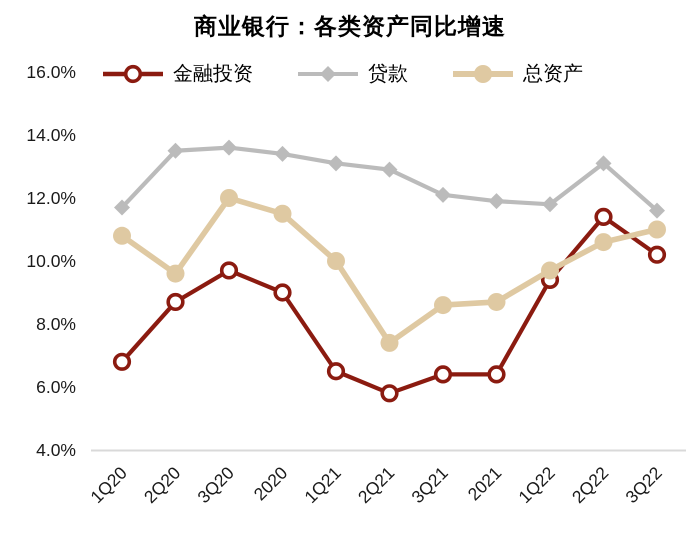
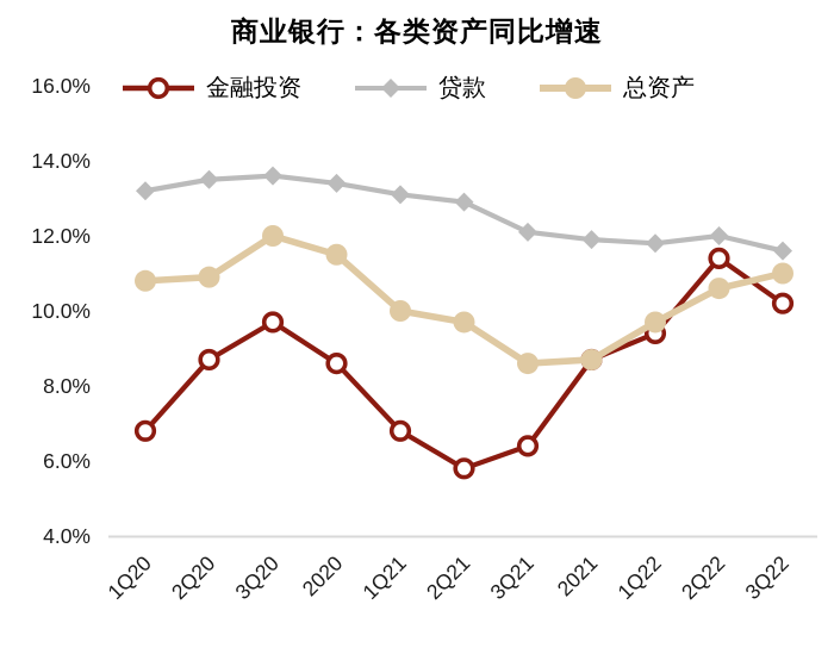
贷款/1Q20: 11.7% -> 13.2%
总资产/2Q20: 9.6% -> 10.9%
金融投资/2020: 9.0% -> 8.6%
金融投资/1Q21: 6.5% -> 6.8%
总资产/2Q21: 7.4% -> 9.7%
金融投资/2021: 6.4% -> 8.7%
贷款/2Q22: 13.1% -> 12.0%
